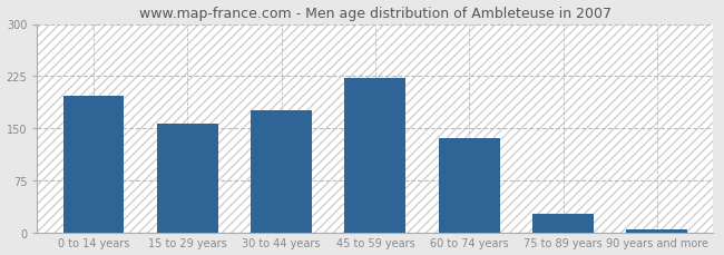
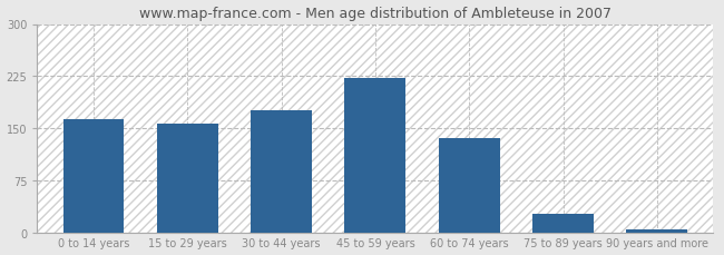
0 to 14 years: 196 -> 163
